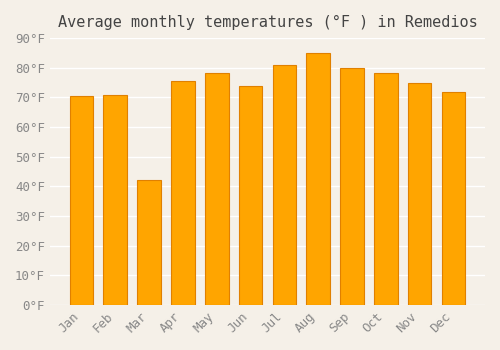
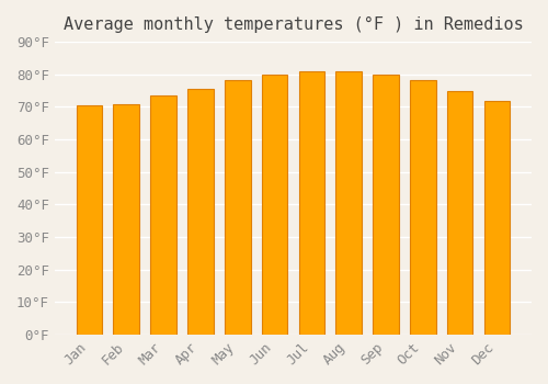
Mar: 42.0°F -> 73.5°F
Jun: 74.0°F -> 80.0°F
Aug: 85.0°F -> 81.0°F
